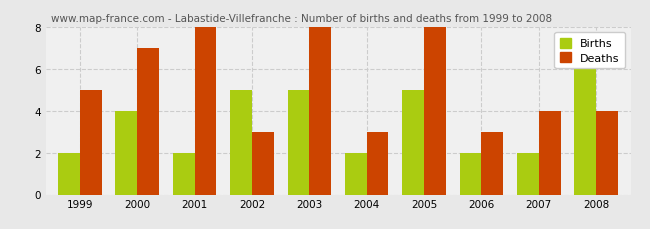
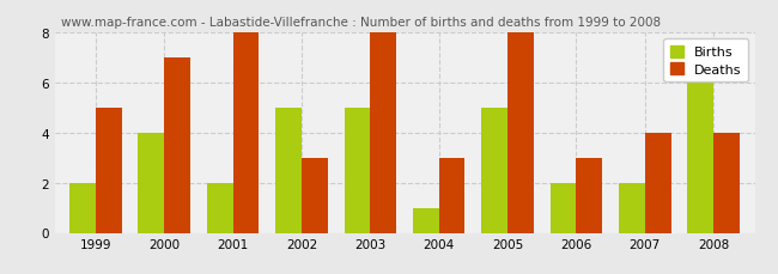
Births/2004: 2 -> 1
